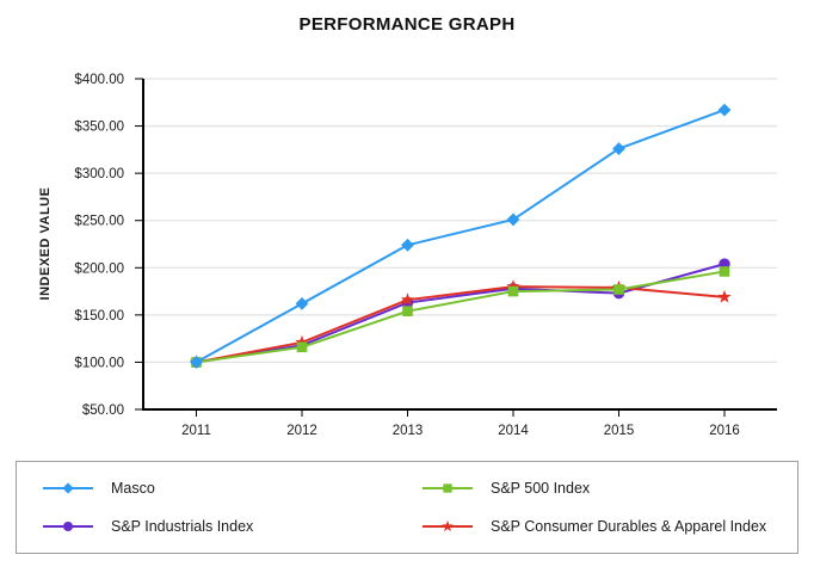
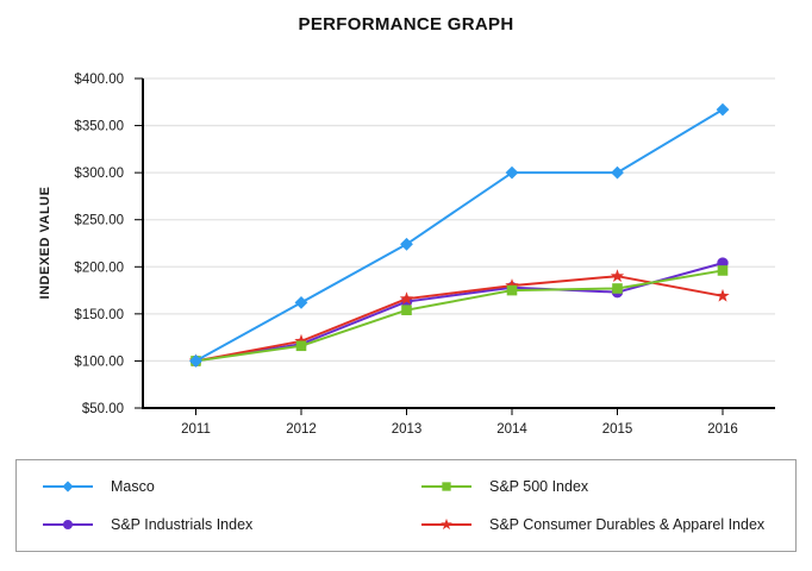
Masco/2014: $250 -> $300
Masco/2015: $330 -> $300
S&P Consumer Durables & Apparel Index/2015: $180 -> $190
